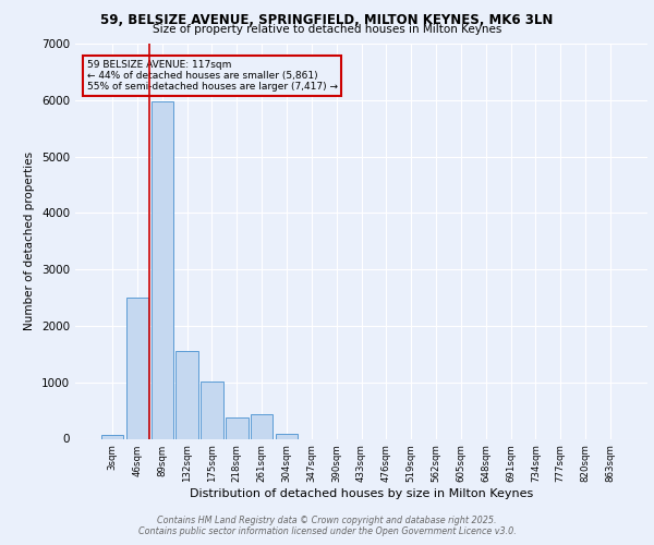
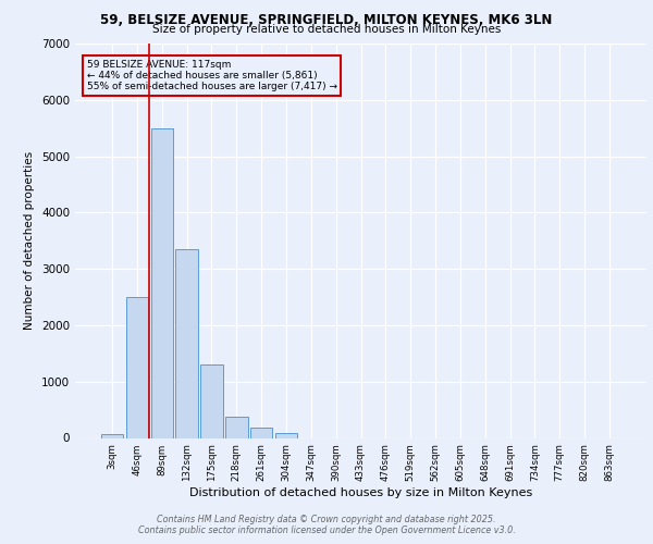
89sqm: 5980 -> 5500
132sqm: 1560 -> 3350
175sqm: 1020 -> 1300
261sqm: 440 -> 180
